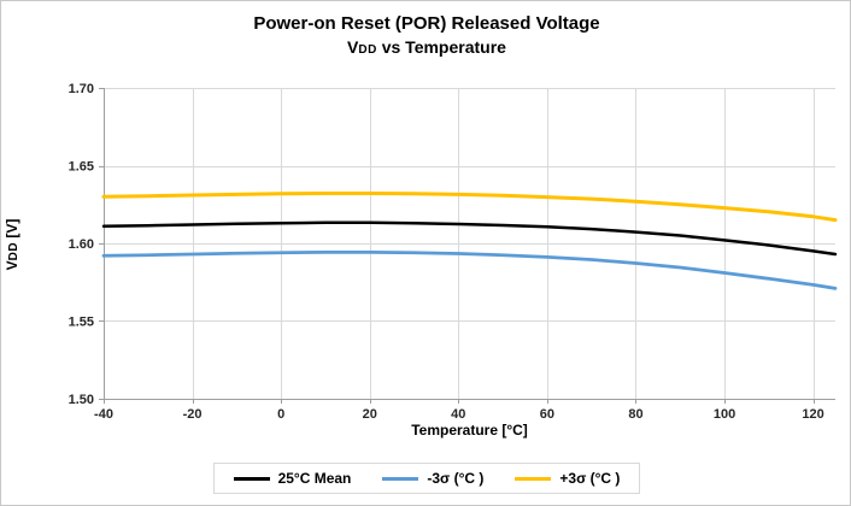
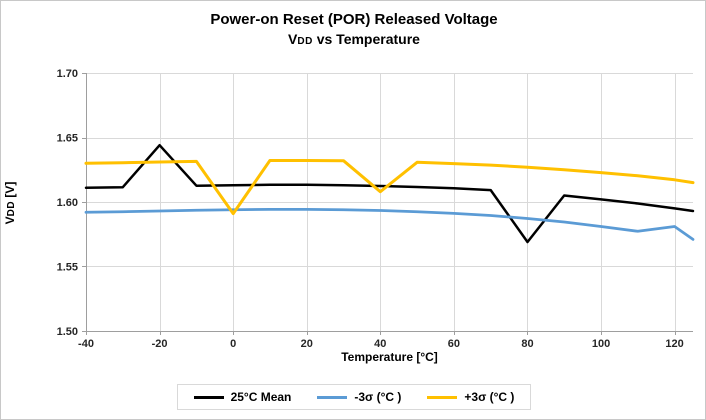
25°C Mean/-20: 1.612 -> 1.644
+3σ (°C )/0: 1.632 -> 1.591
+3σ (°C )/40: 1.631 -> 1.608
25°C Mean/80: 1.607 -> 1.569
-3σ (°C )/120: 1.573 -> 1.581
